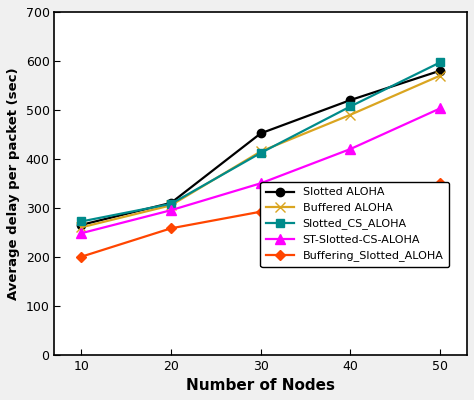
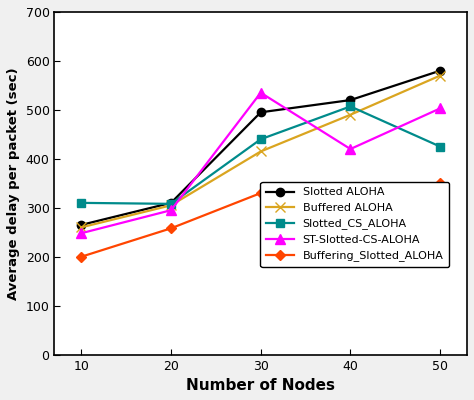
Slotted_CS_ALOHA/10: 272 -> 310
Slotted ALOHA/30: 452 -> 495
Slotted_CS_ALOHA/30: 412 -> 440
ST-Slotted-CS-ALOHA/30: 350 -> 535
Buffering_Slotted_ALOHA/30: 292 -> 330
Slotted_CS_ALOHA/50: 597 -> 425
